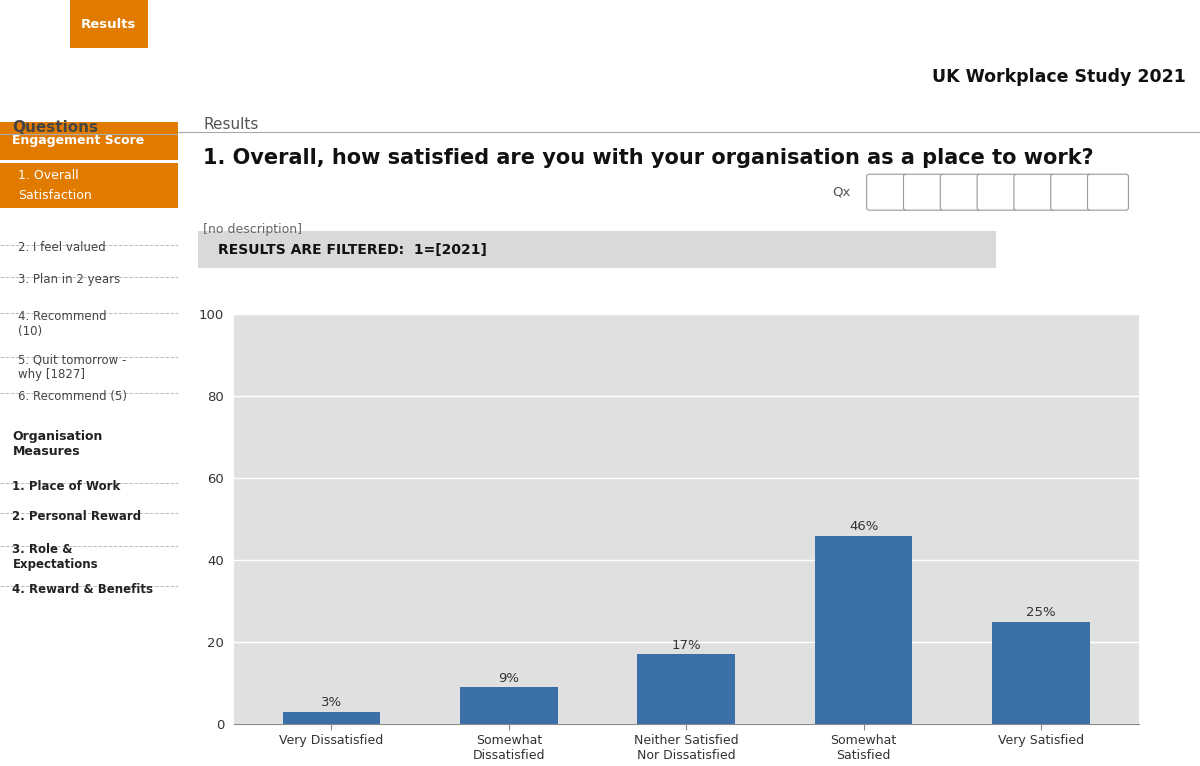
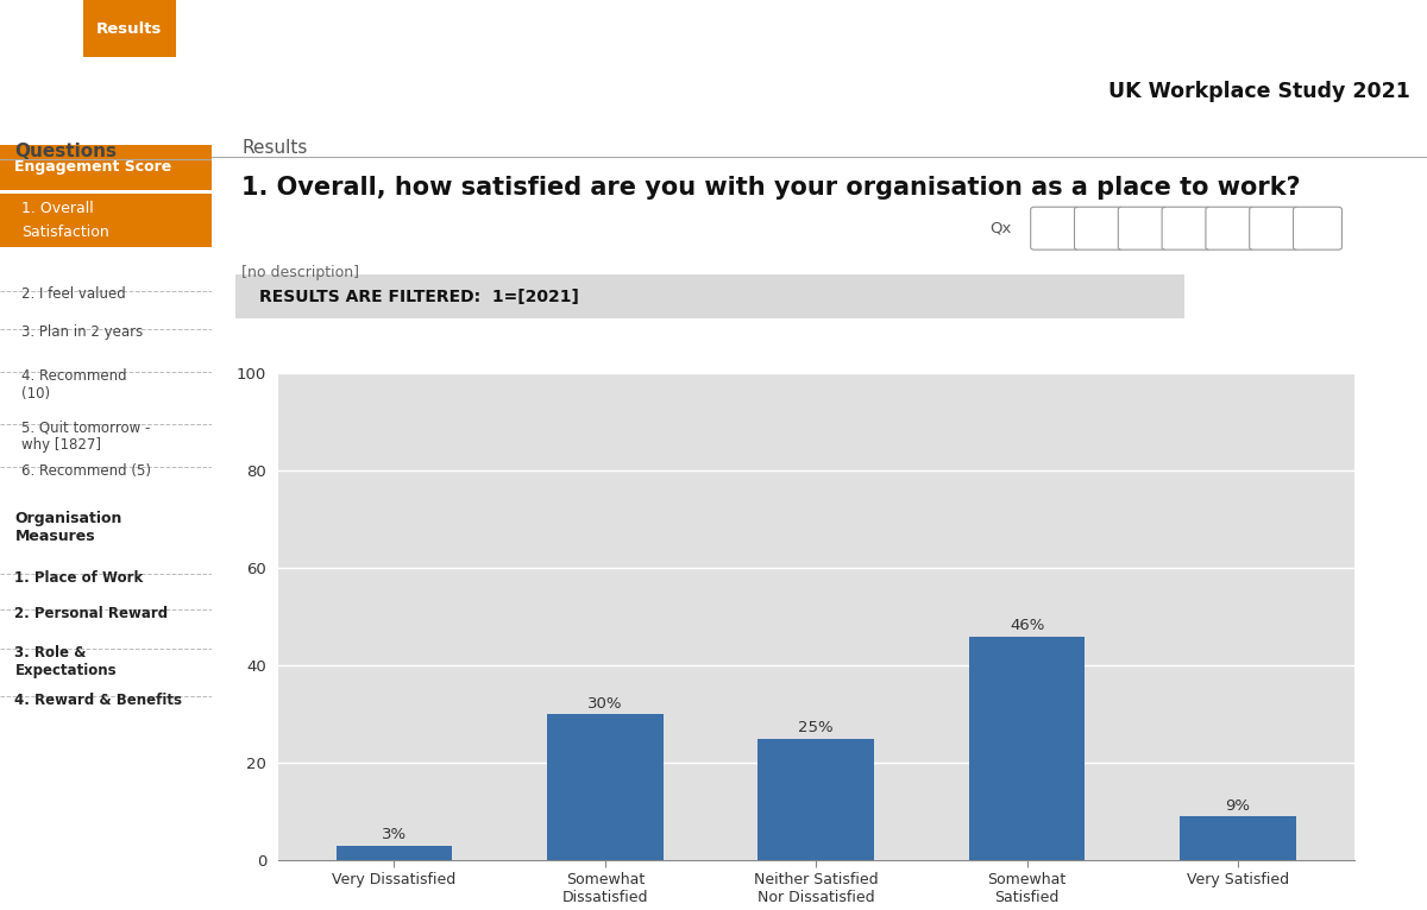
Somewhat Dissatisfied: 9% -> 30%
Neither Satisfied Nor Dissatisfied: 17% -> 25%
Very Satisfied: 25% -> 9%
